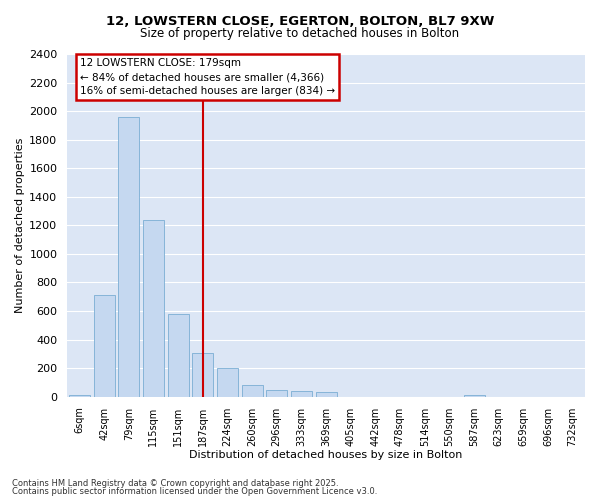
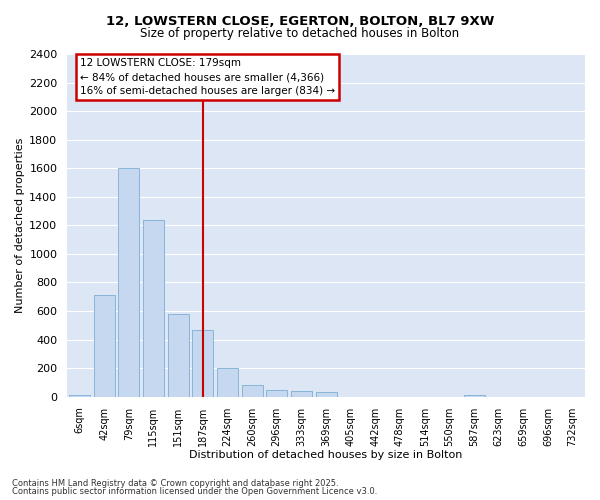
79sqm: 1960 -> 1600
187sqm: 300 -> 470
